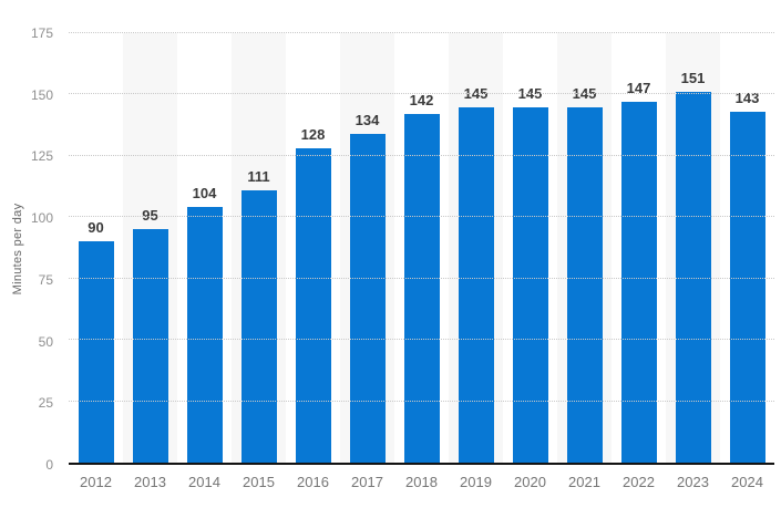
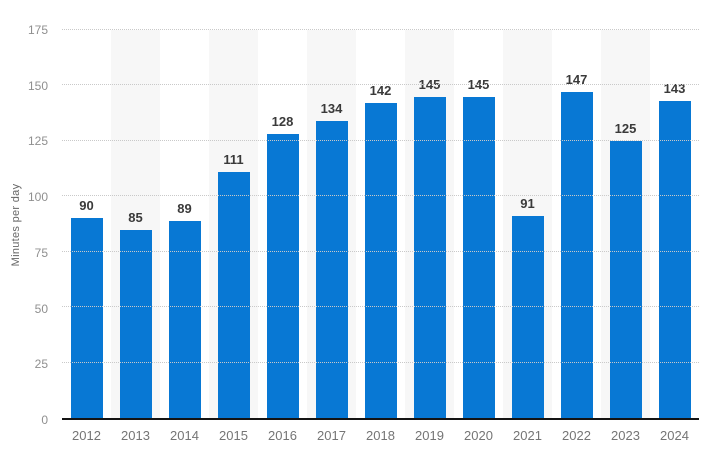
2013: 95 -> 85
2014: 104 -> 89
2021: 145 -> 91
2023: 151 -> 125
